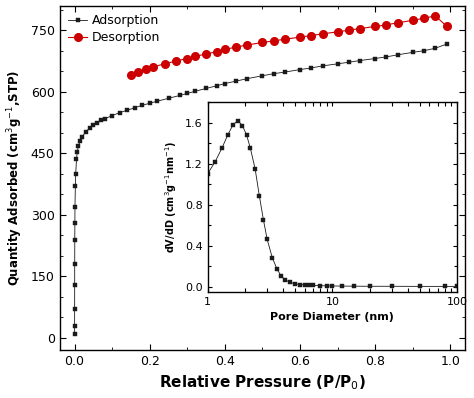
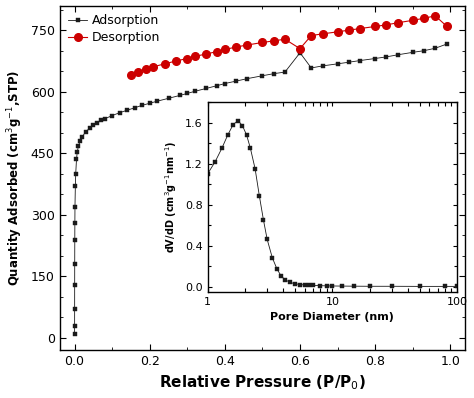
Adsorption/0.6: 654 -> 695
Desorption/0.6: 733 -> 705
